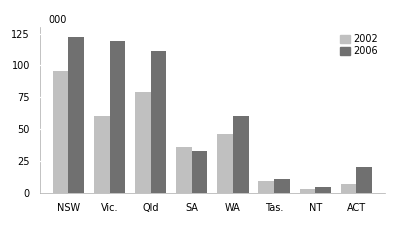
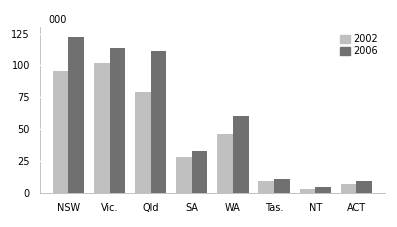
2002/Vic.: 60 -> 102
2006/Vic.: 119 -> 114
2002/SA: 36 -> 28
2006/ACT: 20 -> 9
